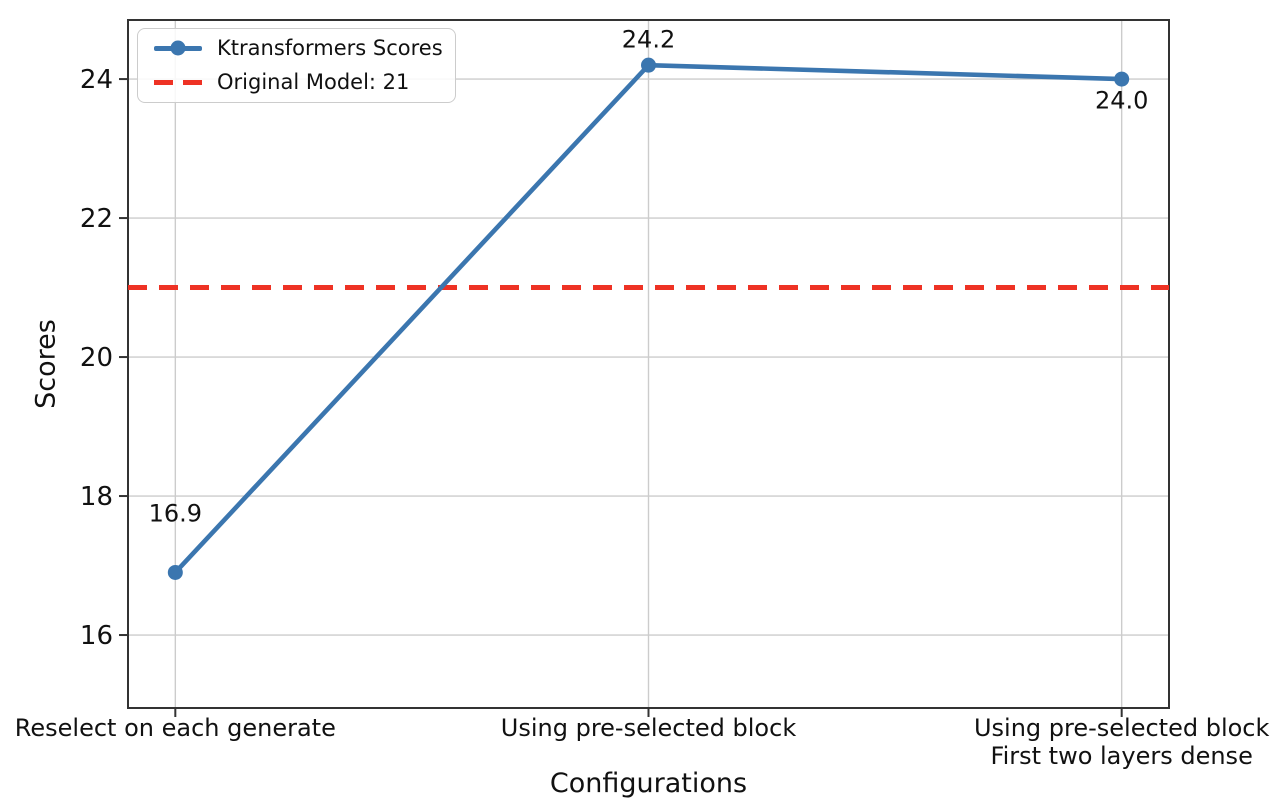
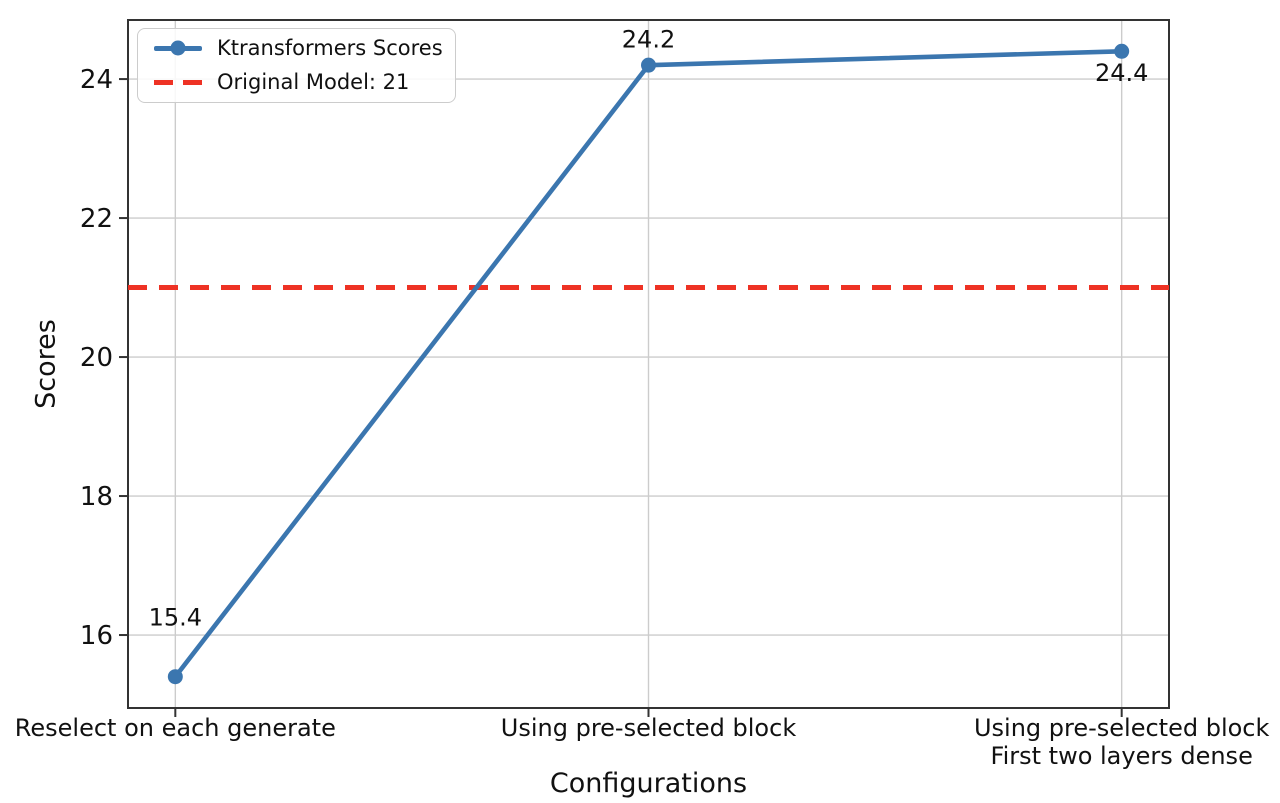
Reselect on each generate: 16.9 -> 15.4
Using pre-selected block First two layers dense: 24.0 -> 24.4
